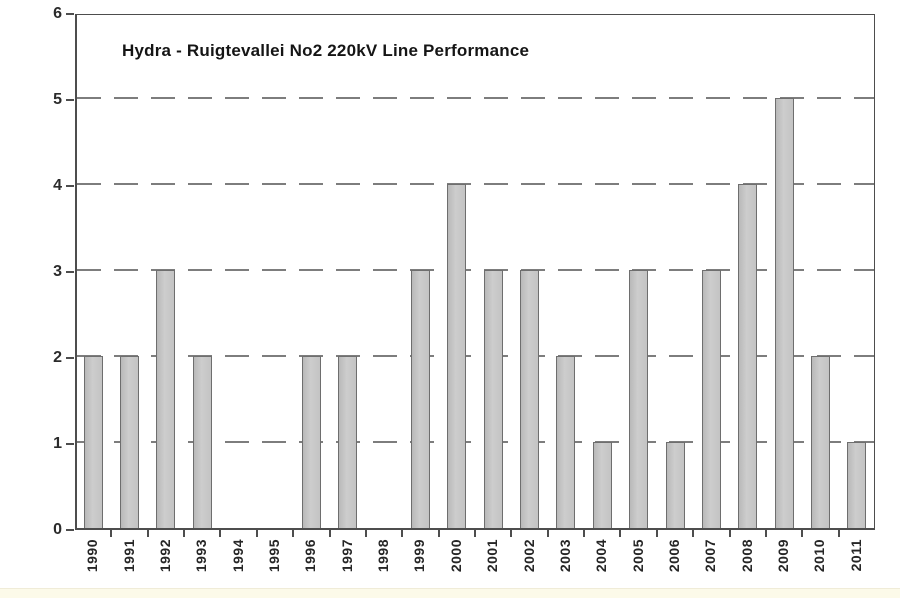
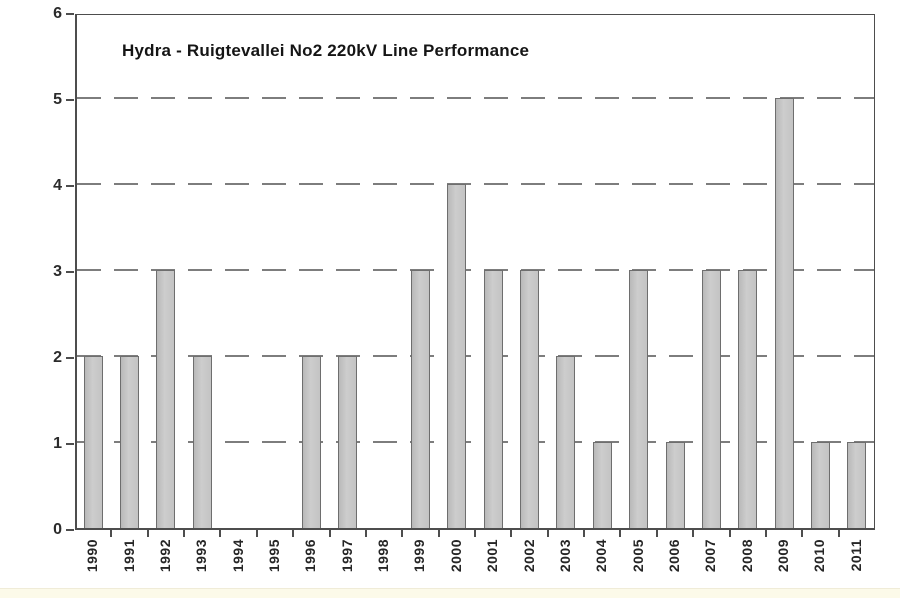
2008: 4 -> 3
2010: 2 -> 1
